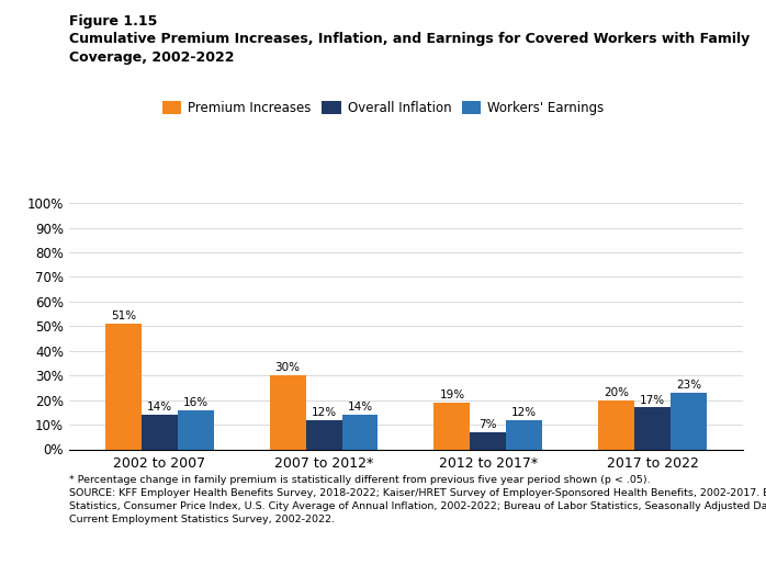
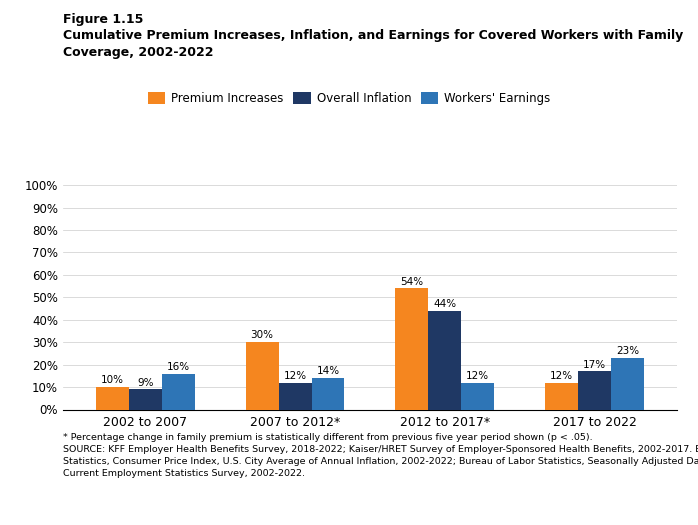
Premium Increases/2002 to 2007: 51% -> 10%
Overall Inflation/2002 to 2007: 14% -> 9%
Premium Increases/2012 to 2017*: 19% -> 54%
Overall Inflation/2012 to 2017*: 7% -> 44%
Premium Increases/2017 to 2022: 20% -> 12%
